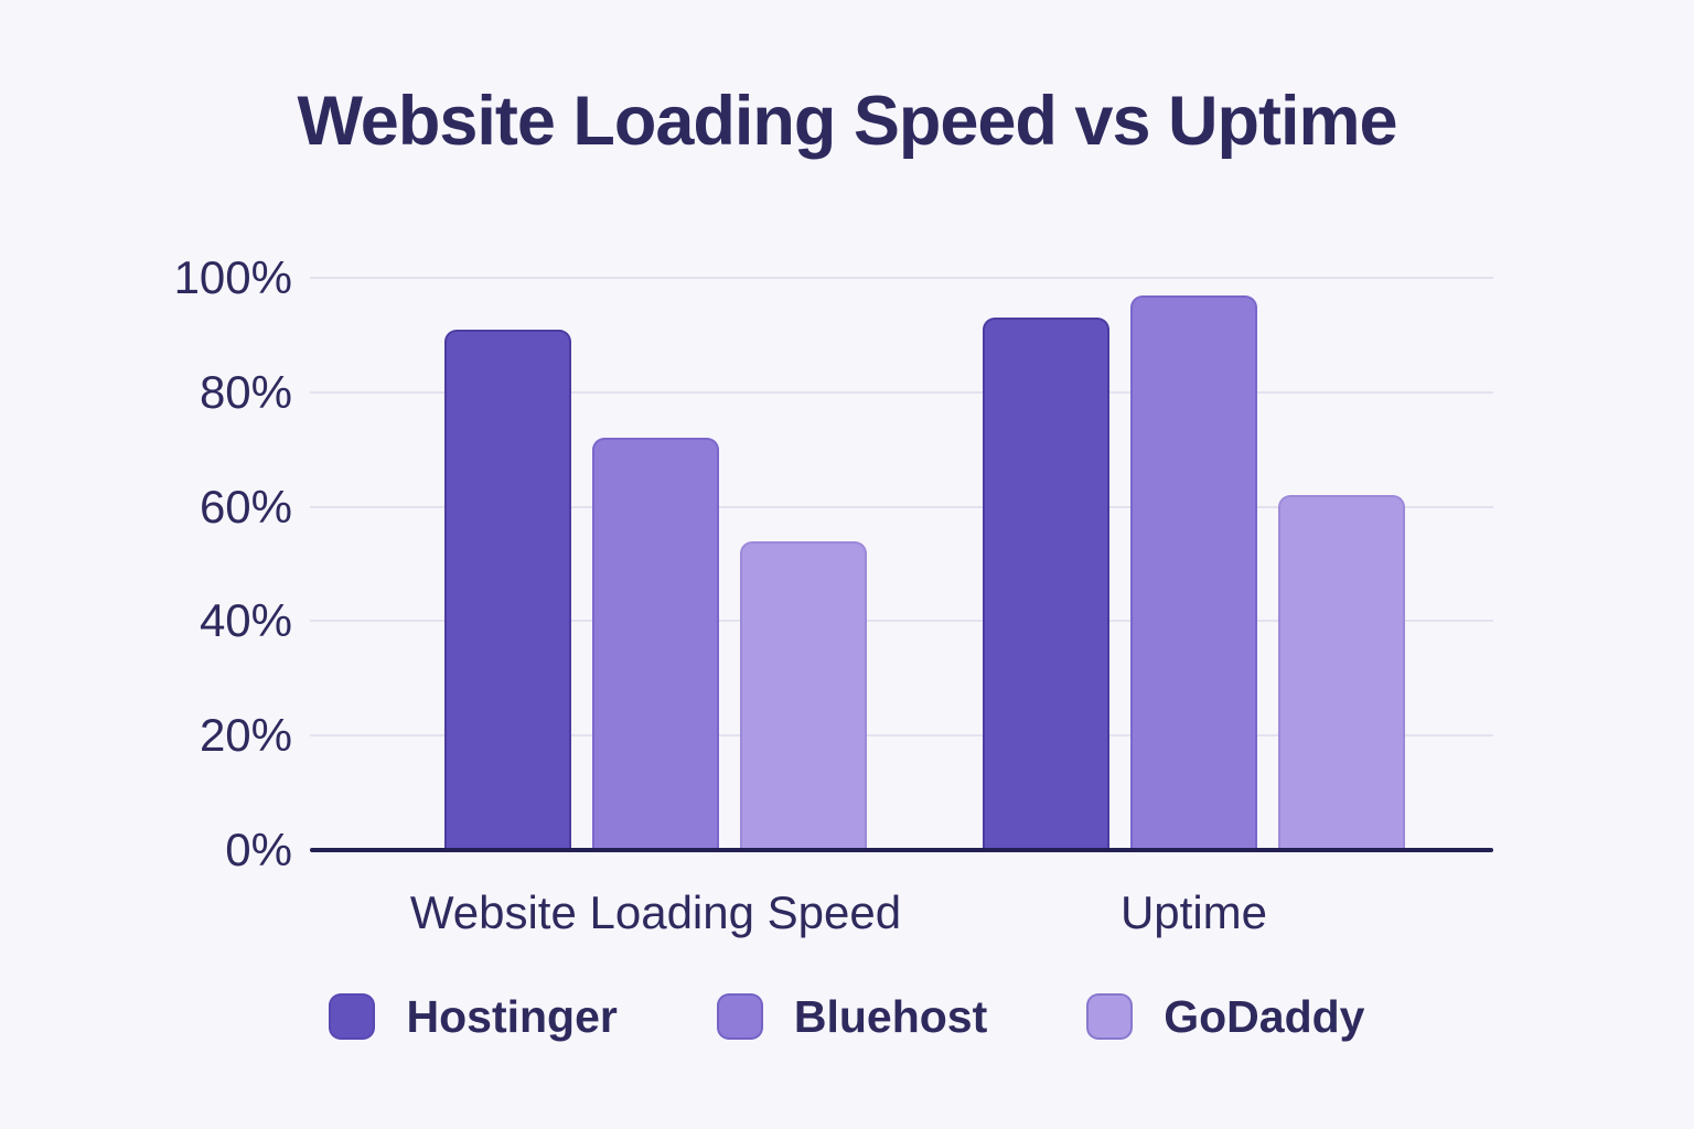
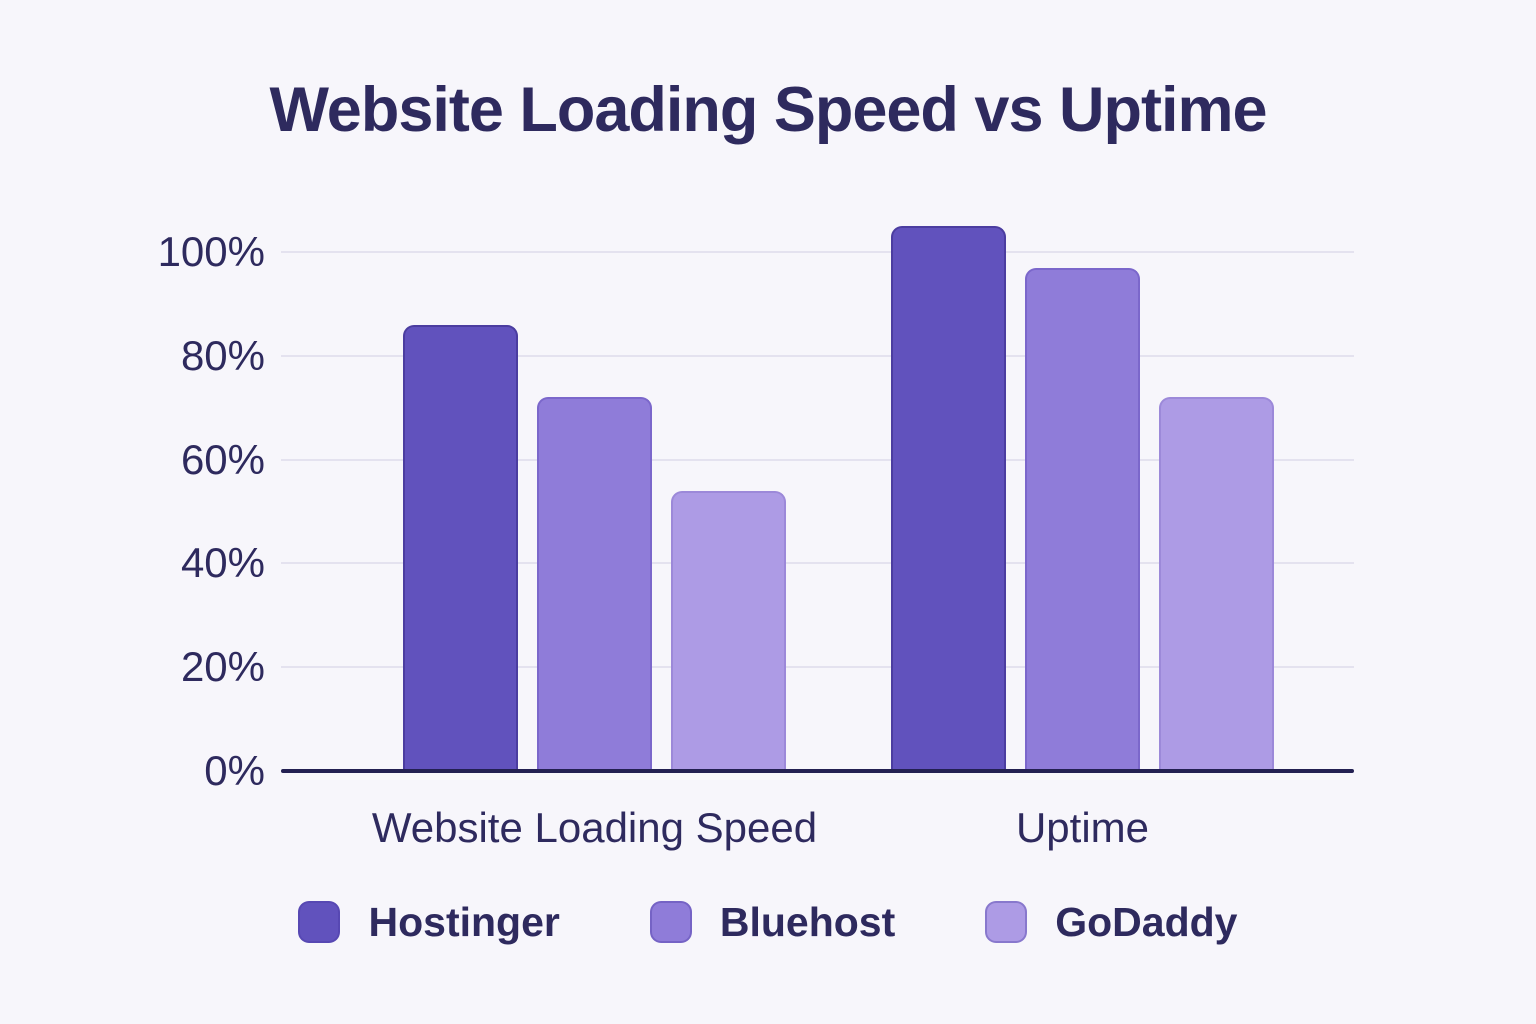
Hostinger/Website Loading Speed: 91% -> 86%
Hostinger/Uptime: 93% -> 105%
GoDaddy/Uptime: 62% -> 72%
